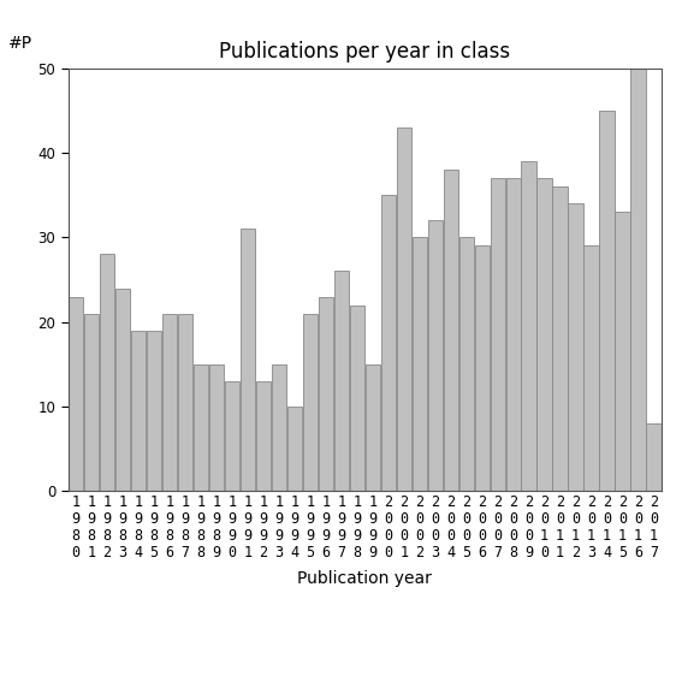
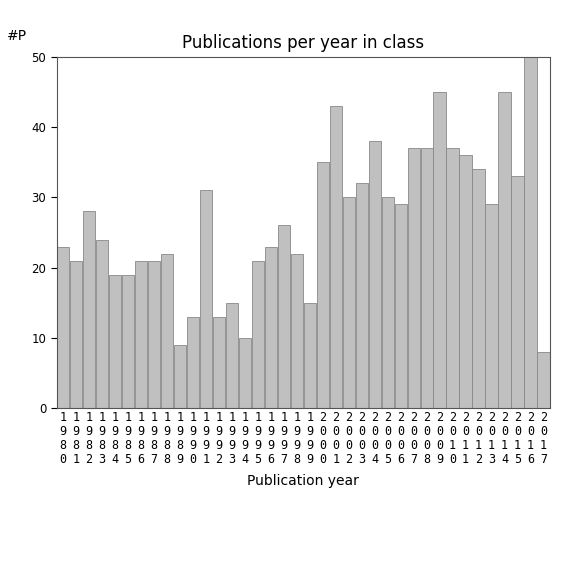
1 9 8 8: 15 -> 22
1 9 8 9: 15 -> 9
2 0 0 9: 39 -> 45
